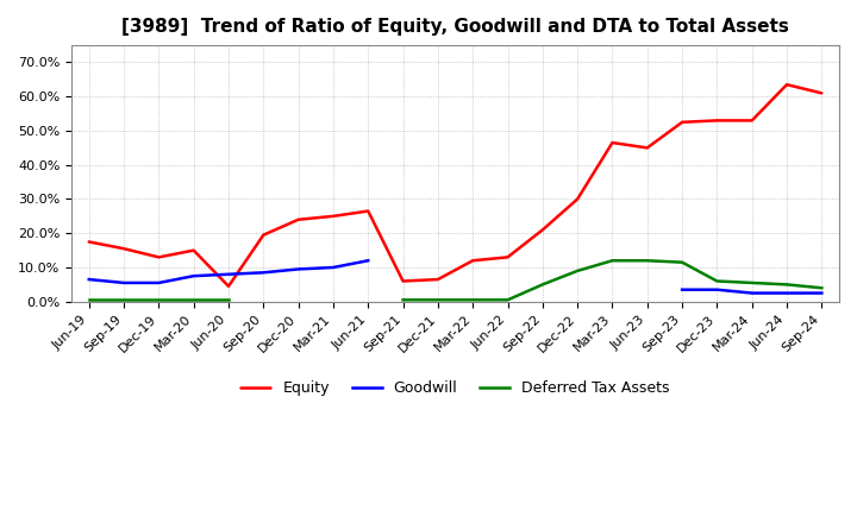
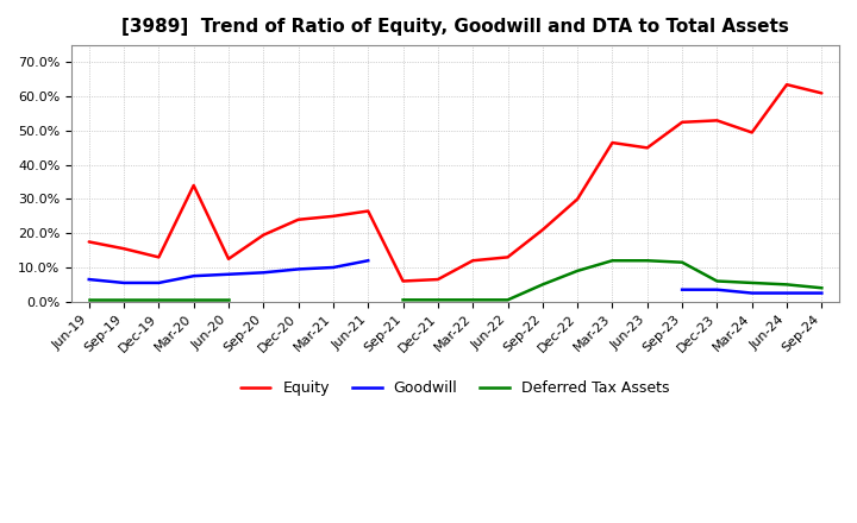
Equity/Mar-20: 15.0% -> 34.0%
Equity/Jun-20: 4.5% -> 12.5%
Equity/Mar-24: 53.0% -> 49.5%
